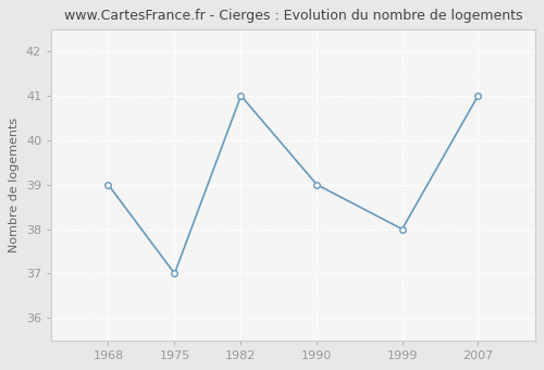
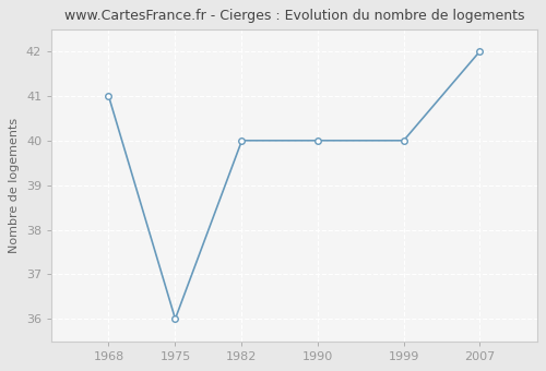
1968: 39 -> 41
1975: 37 -> 36
1982: 41 -> 40
1990: 39 -> 40
1999: 38 -> 40
2007: 41 -> 42
